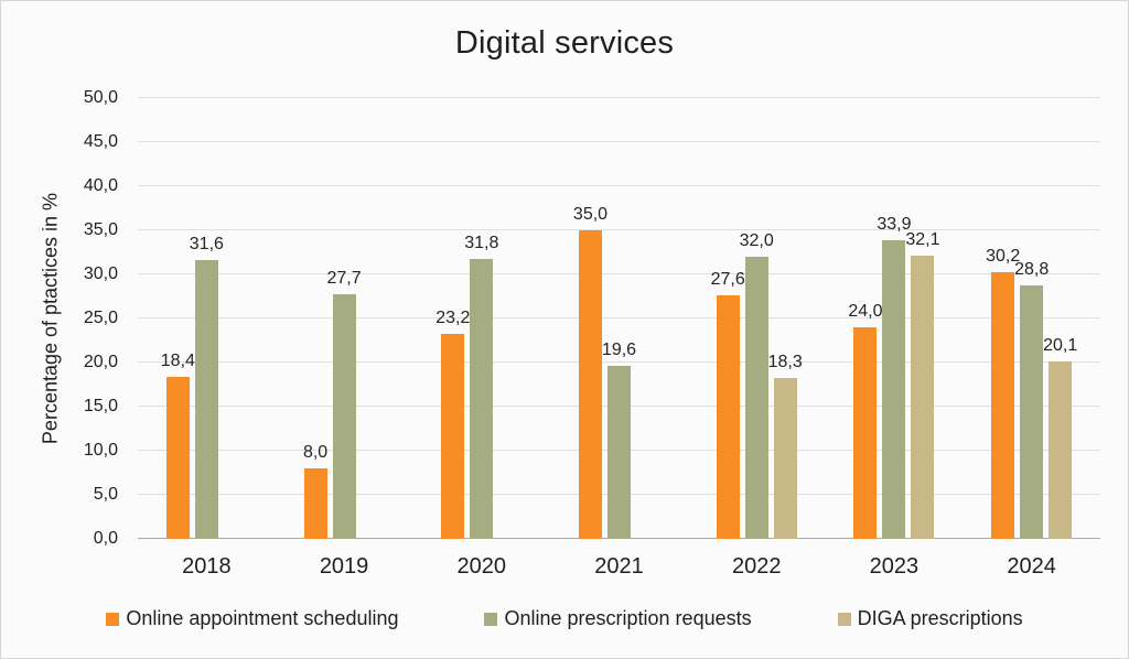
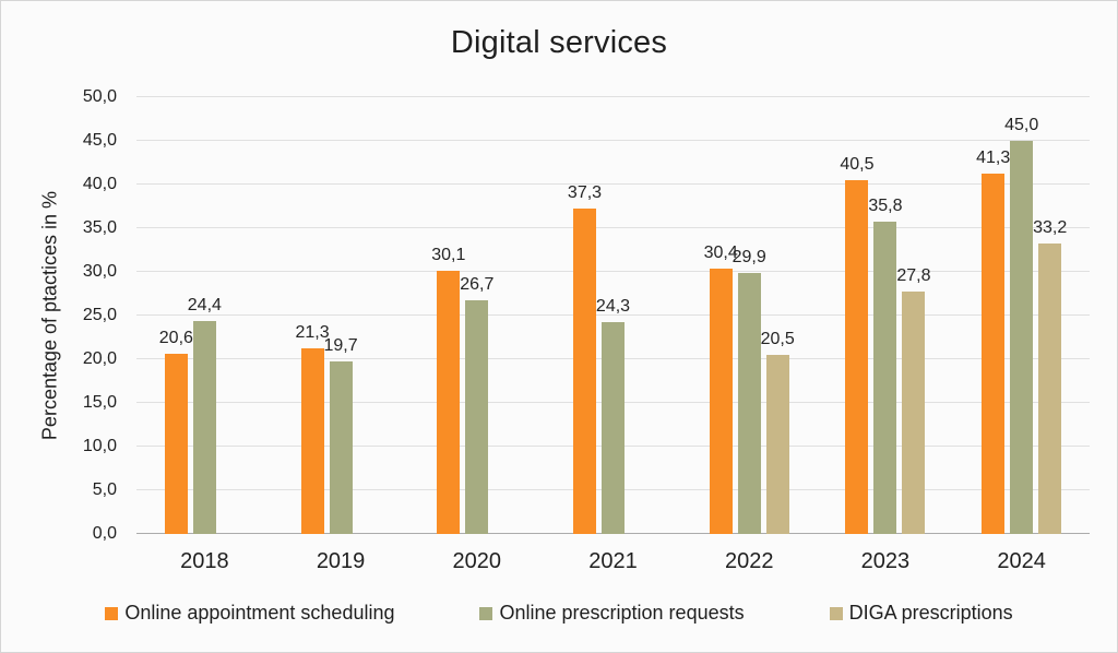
Online appointment scheduling/2018: 18,4 -> 20,6
Online prescription requests/2018: 31,6 -> 24,4
Online appointment scheduling/2019: 8,0 -> 21,3
Online prescription requests/2019: 27,7 -> 19,7
Online appointment scheduling/2020: 23,2 -> 30,1
Online prescription requests/2020: 31,8 -> 26,7
Online appointment scheduling/2021: 35,0 -> 37,3
Online prescription requests/2021: 19,6 -> 24,3
Online appointment scheduling/2022: 27,6 -> 30,4
Online prescription requests/2022: 32,0 -> 29,9
DIGA prescriptions/2022: 18,3 -> 20,5
Online appointment scheduling/2023: 24,0 -> 40,5
Online prescription requests/2023: 33,9 -> 35,8
DIGA prescriptions/2023: 32,1 -> 27,8
Online appointment scheduling/2024: 30,2 -> 41,3
Online prescription requests/2024: 28,8 -> 45,0
DIGA prescriptions/2024: 20,1 -> 33,2
